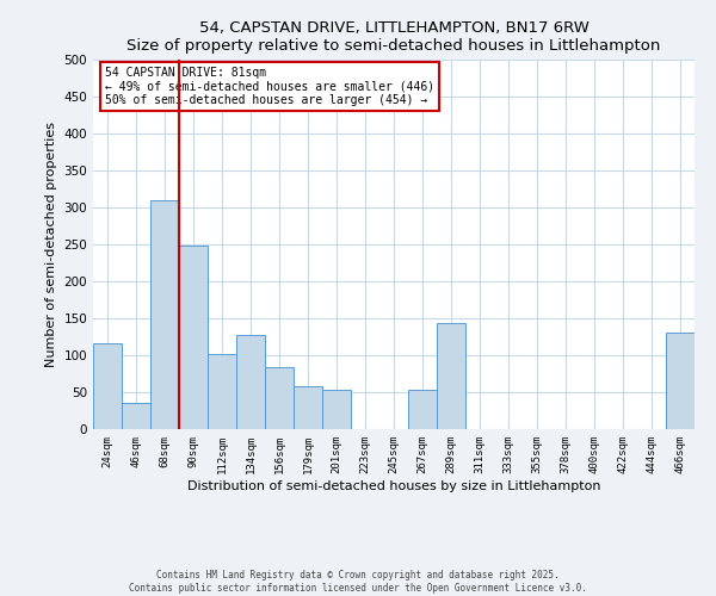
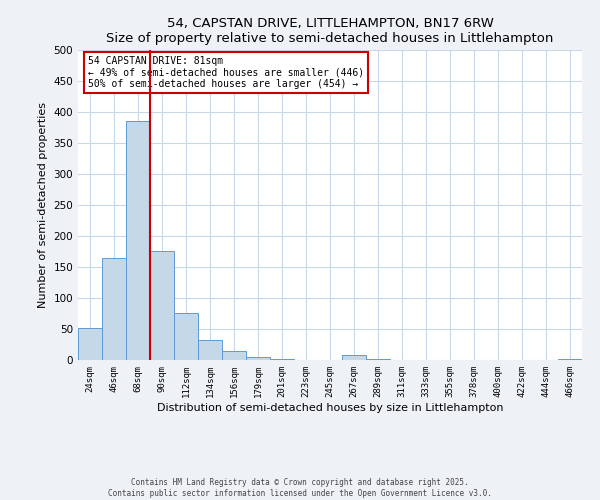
24sqm: 116 -> 52
46sqm: 36 -> 165
68sqm: 310 -> 385
90sqm: 248 -> 176
112sqm: 102 -> 76
134sqm: 128 -> 32
156sqm: 84 -> 14
179sqm: 58 -> 5
201sqm: 54 -> 1
267sqm: 54 -> 8
289sqm: 144 -> 2
466sqm: 130 -> 1
